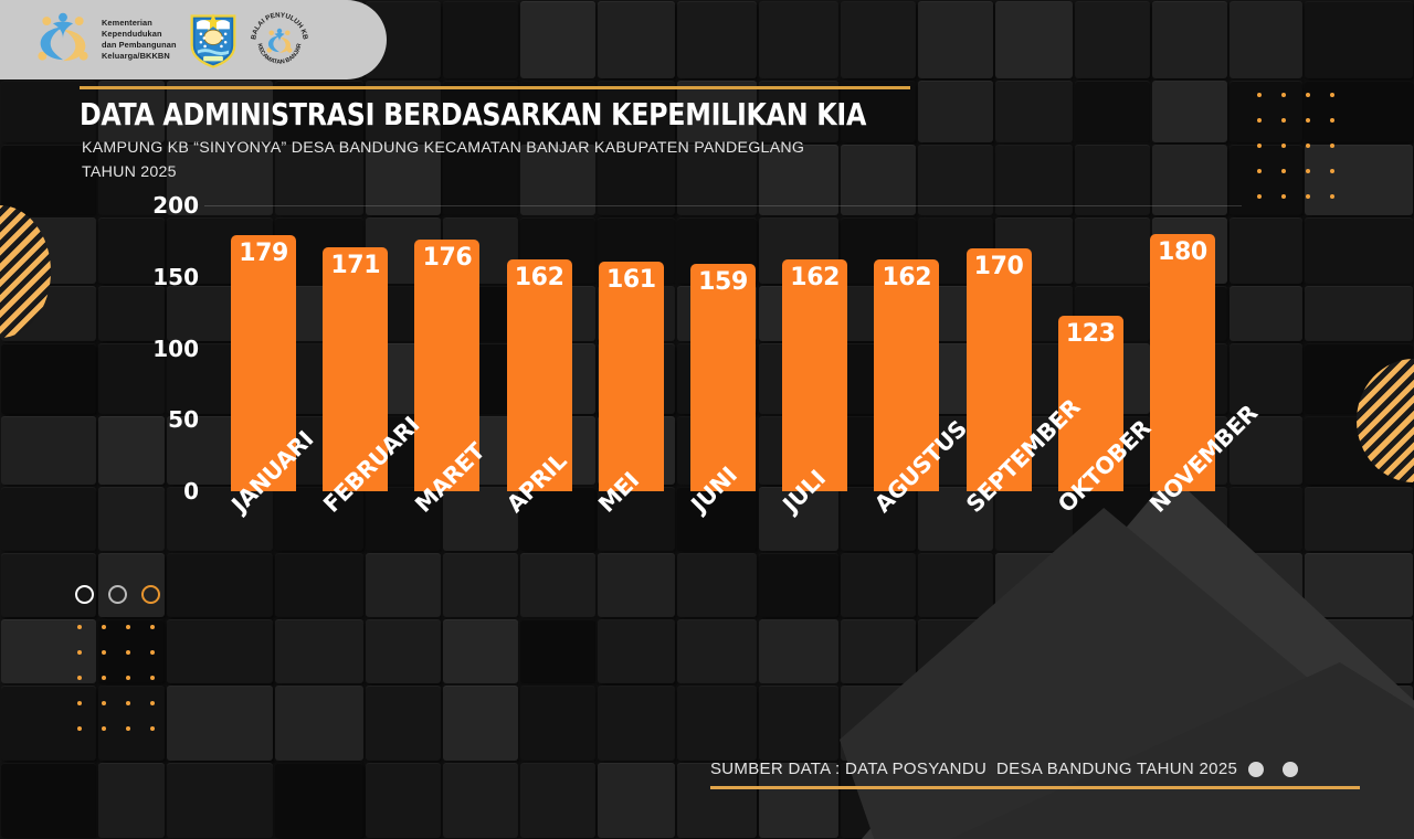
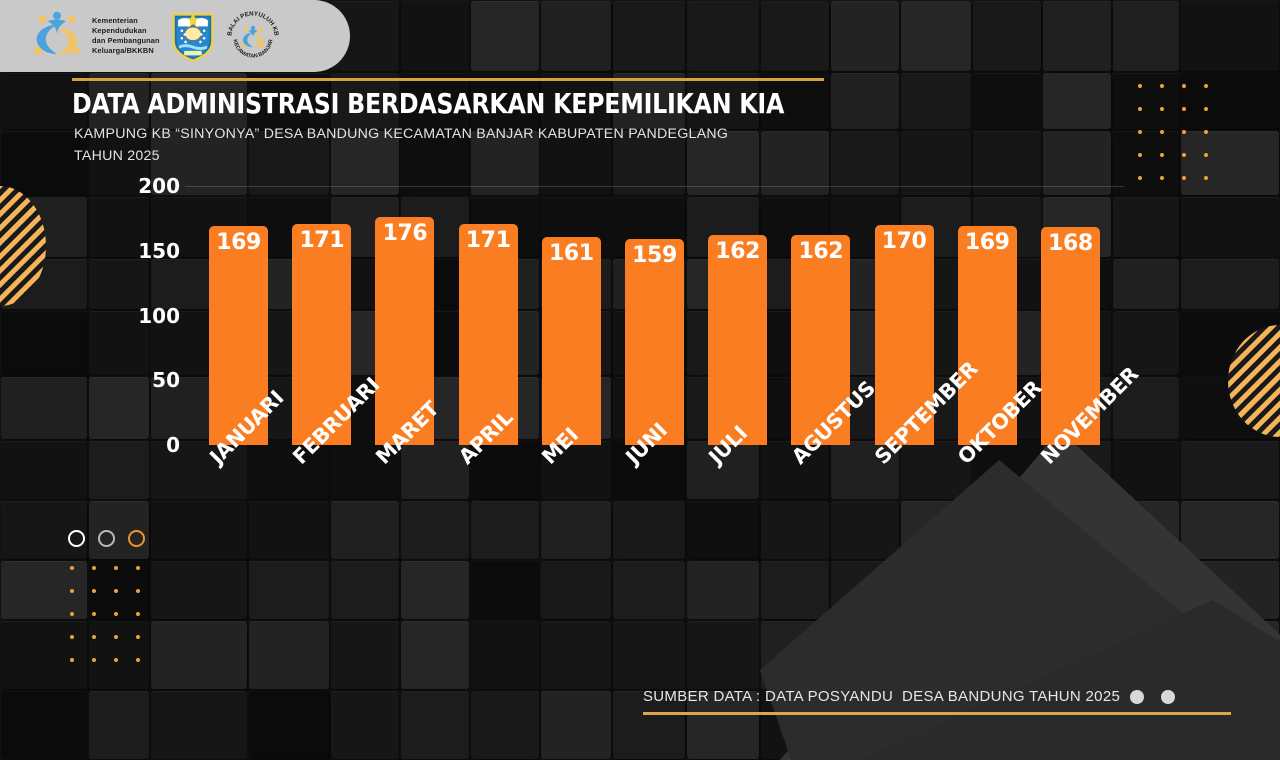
JANUARI: 179 -> 169
APRIL: 162 -> 171
OKTOBER: 123 -> 169
NOVEMBER: 180 -> 168
